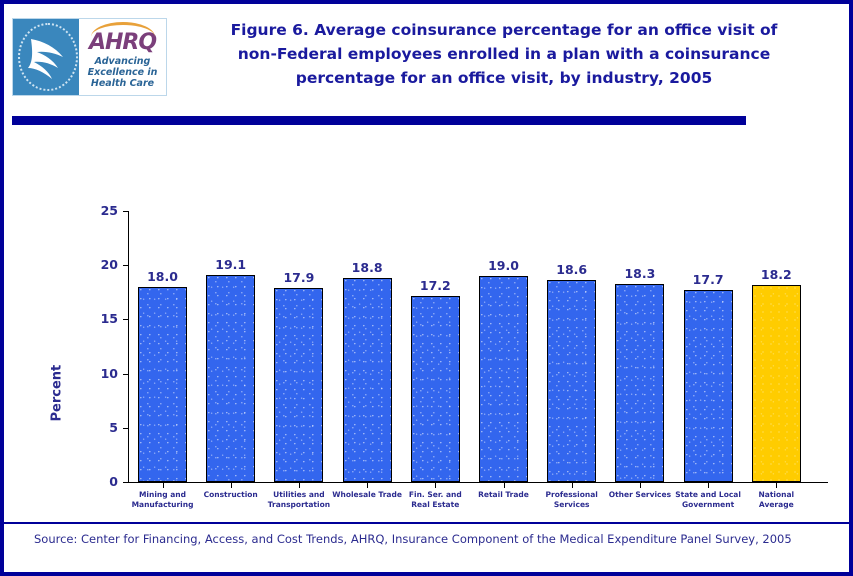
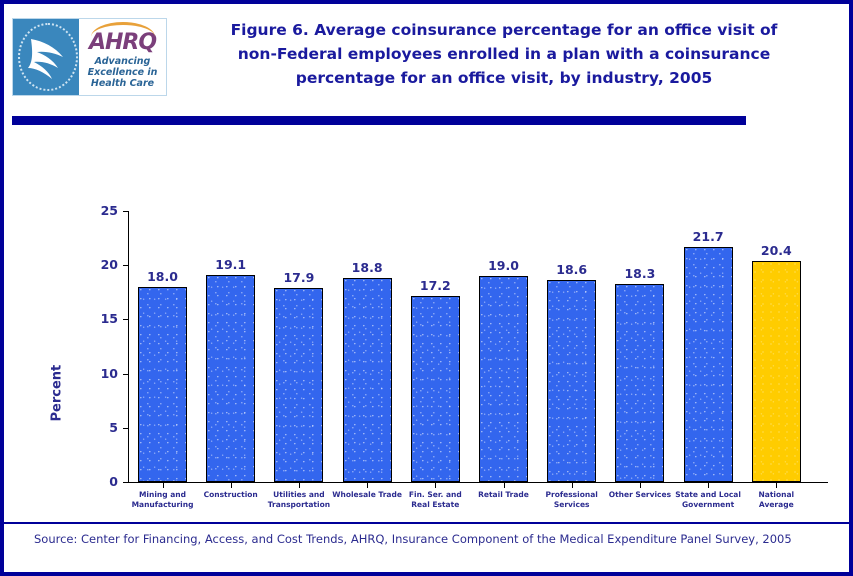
State and Local Government: 17.7 -> 21.7
National Average: 18.2 -> 20.4
